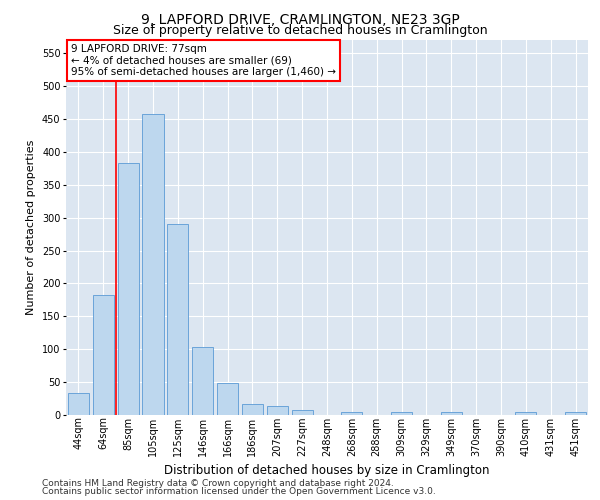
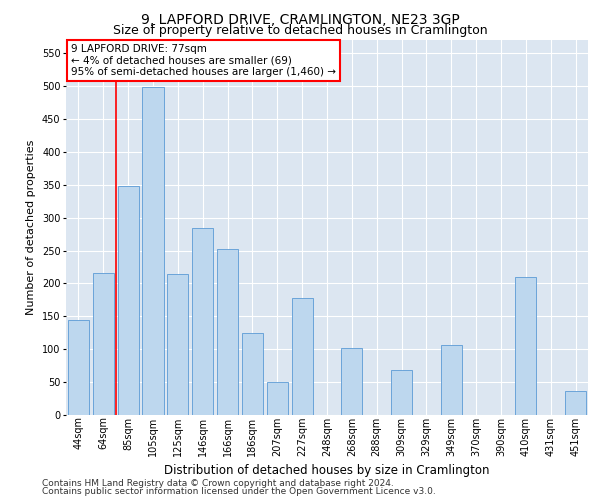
44sqm: 33 -> 144
64sqm: 183 -> 216
85sqm: 383 -> 348
105sqm: 458 -> 498
125sqm: 290 -> 214
146sqm: 103 -> 284
166sqm: 48 -> 252
186sqm: 17 -> 124
207sqm: 13 -> 50
227sqm: 8 -> 178
268sqm: 5 -> 102
309sqm: 5 -> 68
349sqm: 5 -> 106
410sqm: 5 -> 210
451sqm: 5 -> 36
